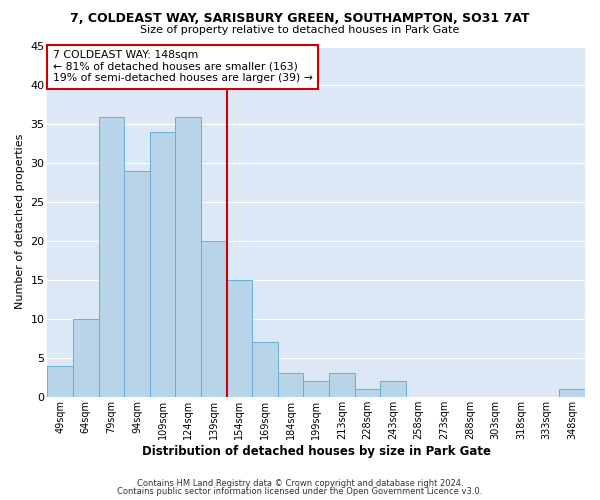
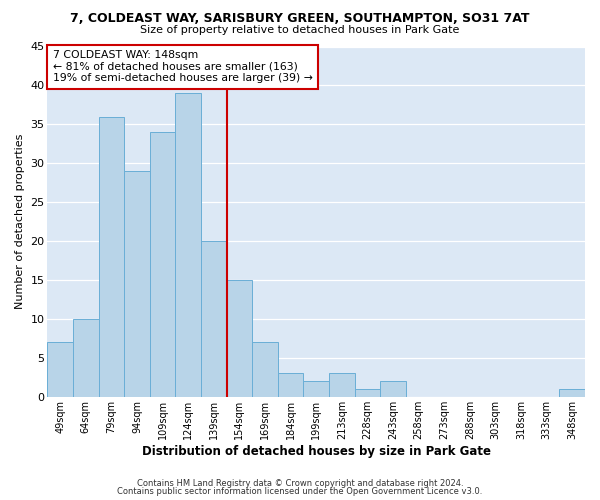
49sqm: 4 -> 7
124sqm: 36 -> 39
